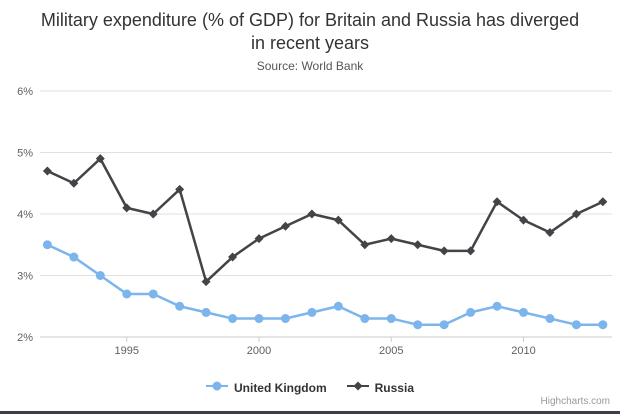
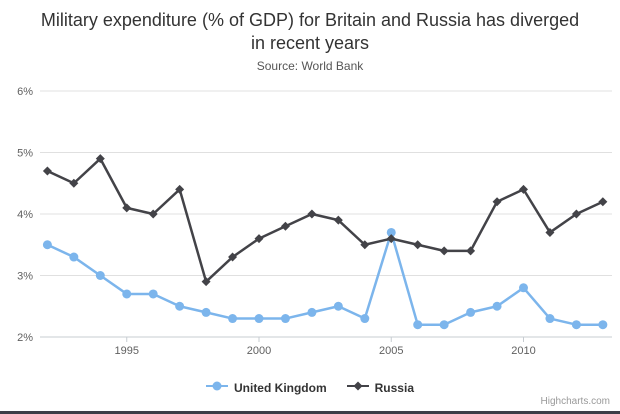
United Kingdom/2005: 2.3% -> 3.7%
United Kingdom/2010: 2.4% -> 2.8%
Russia/2010: 3.9% -> 4.4%
